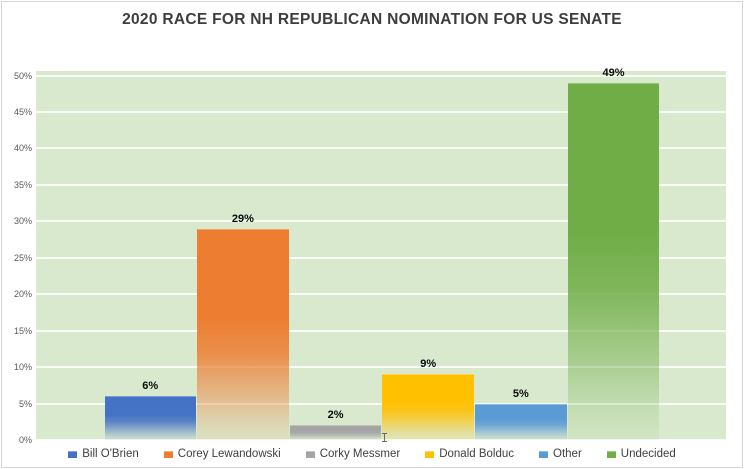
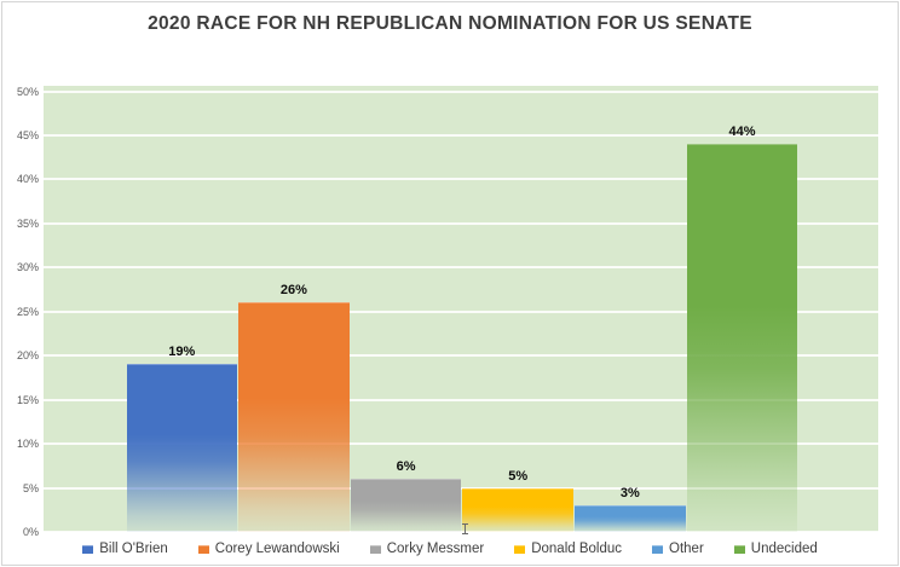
Bill O'Brien: 6% -> 19%
Corey Lewandowski: 29% -> 26%
Corky Messmer: 2% -> 6%
Donald Bolduc: 9% -> 5%
Other: 5% -> 3%
Undecided: 49% -> 44%
